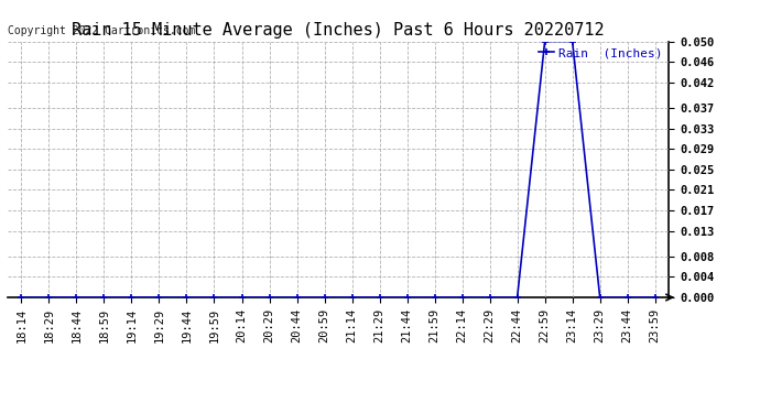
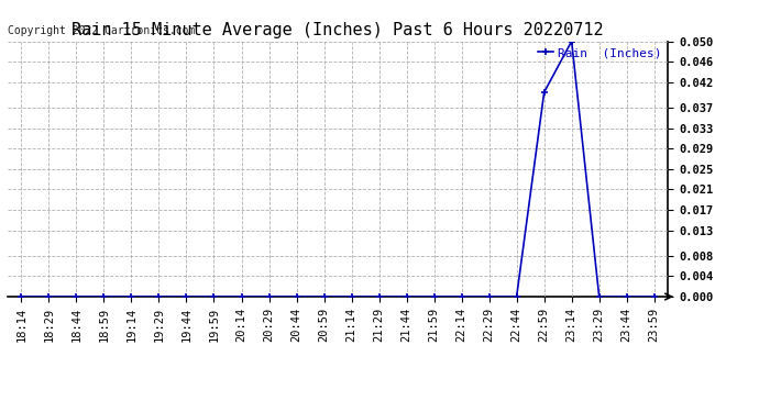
22:59: 0.05 -> 0.04
